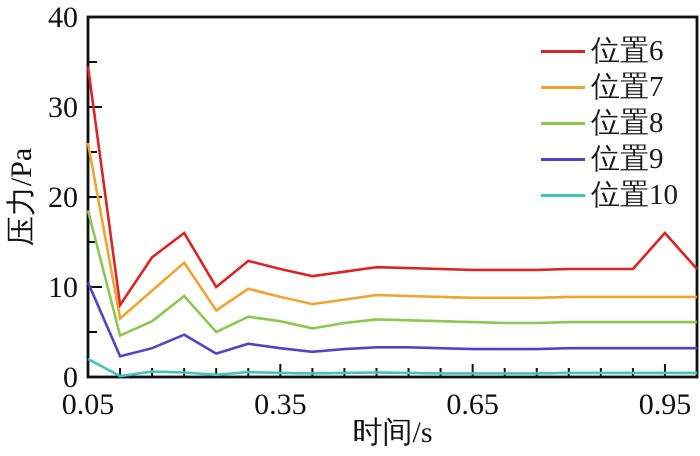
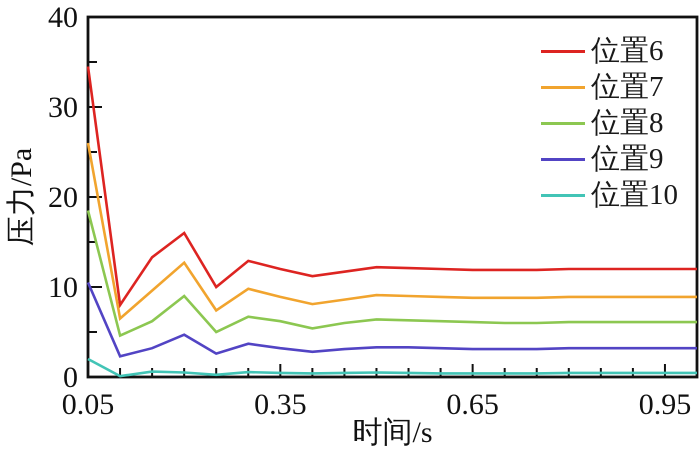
位置6/0.95: 16 -> 12
